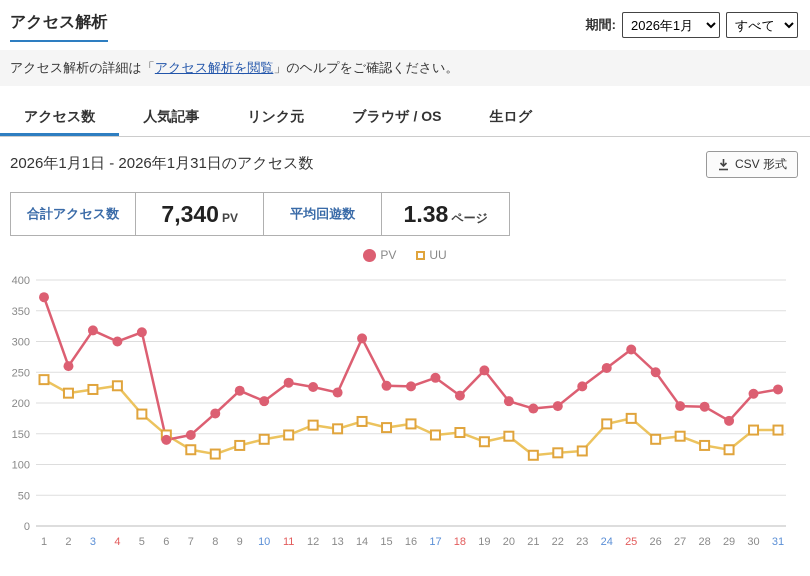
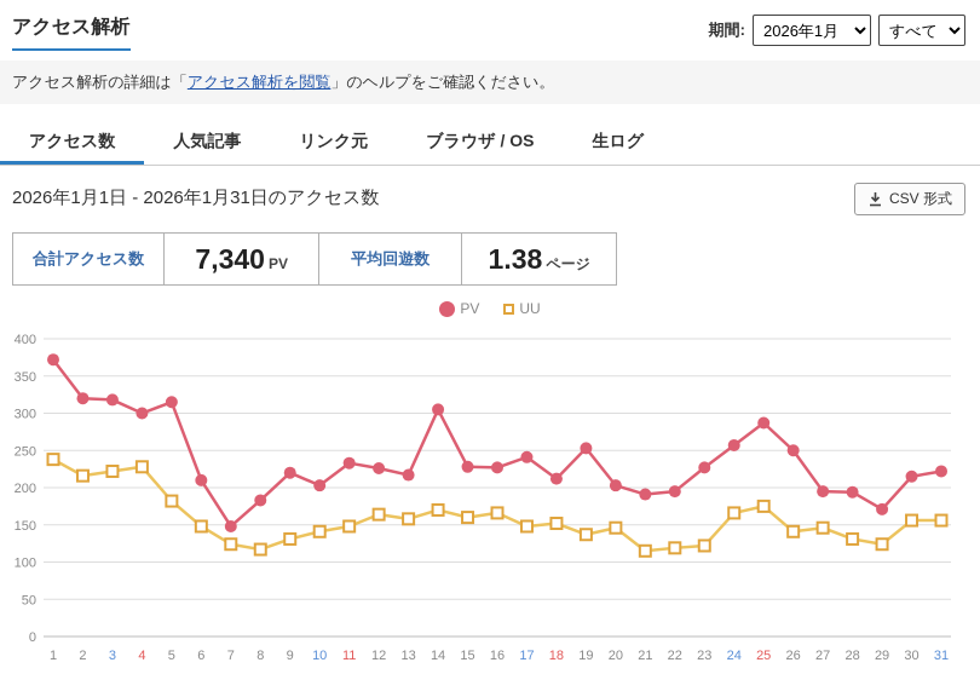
PV/2: 260 -> 320
PV/6: 140 -> 210
